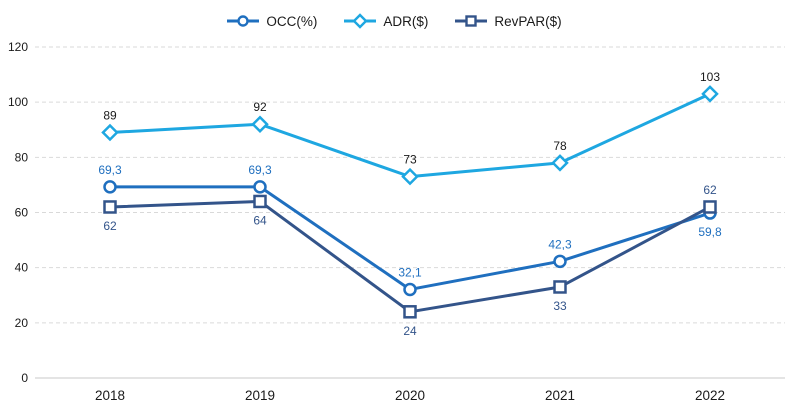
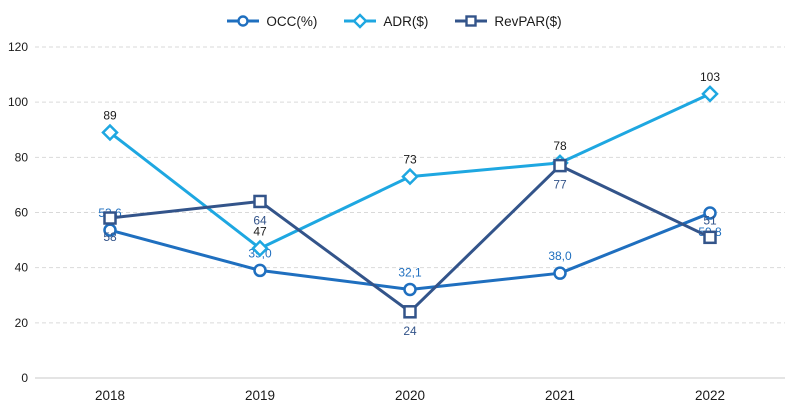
OCC(%)/2018: 69,3 -> 53,6
RevPAR($)/2018: 62 -> 58
OCC(%)/2019: 69,3 -> 39,0
ADR($)/2019: 92 -> 47
OCC(%)/2021: 42,3 -> 38,0
RevPAR($)/2021: 33 -> 77
RevPAR($)/2022: 62 -> 51
